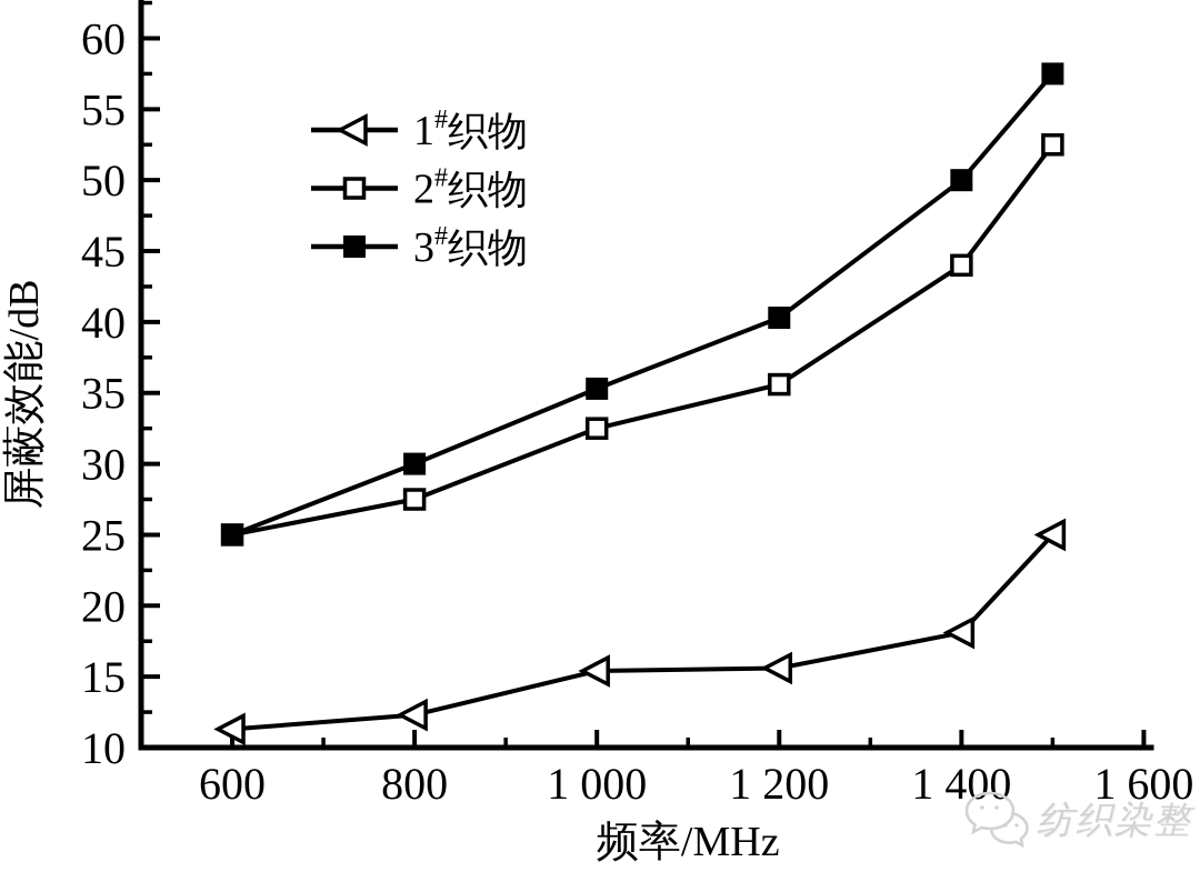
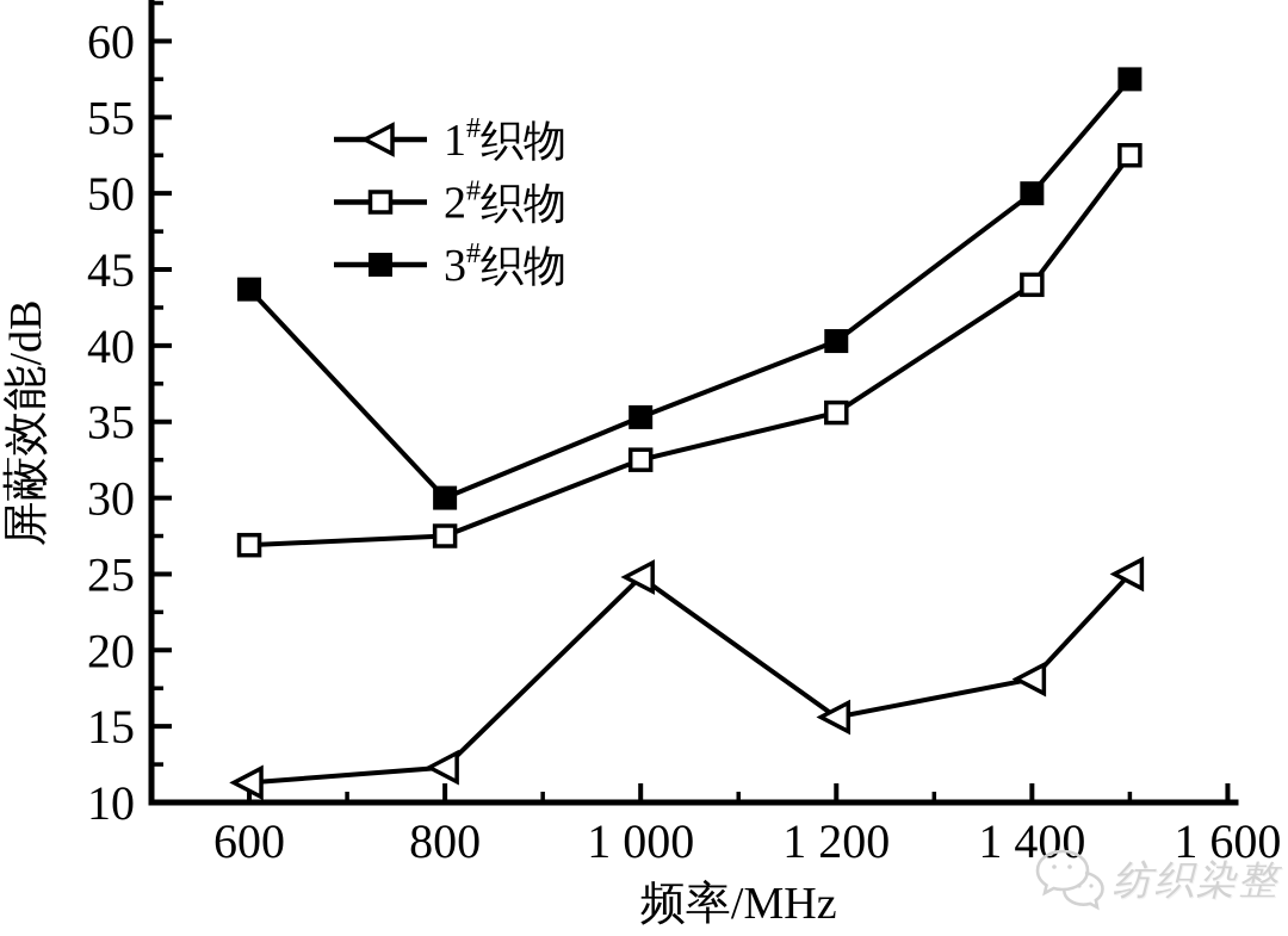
2#织物/600: 25.0 -> 26.9
3#织物/600: 25.0 -> 43.7
1#织物/1000: 15.4 -> 24.8
